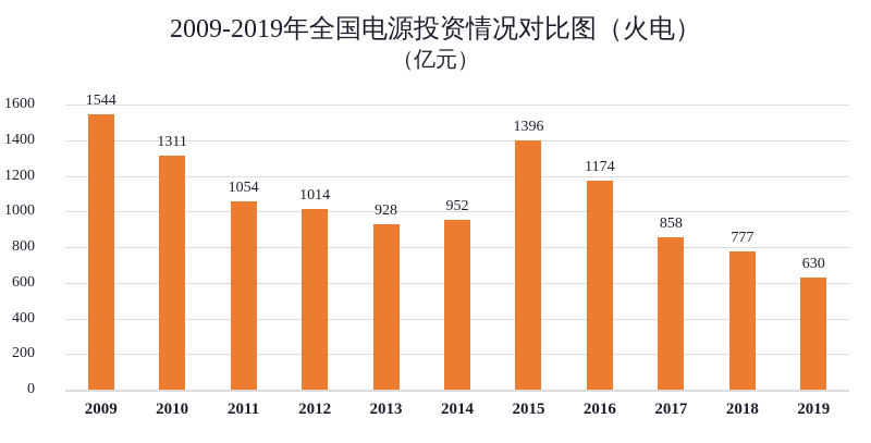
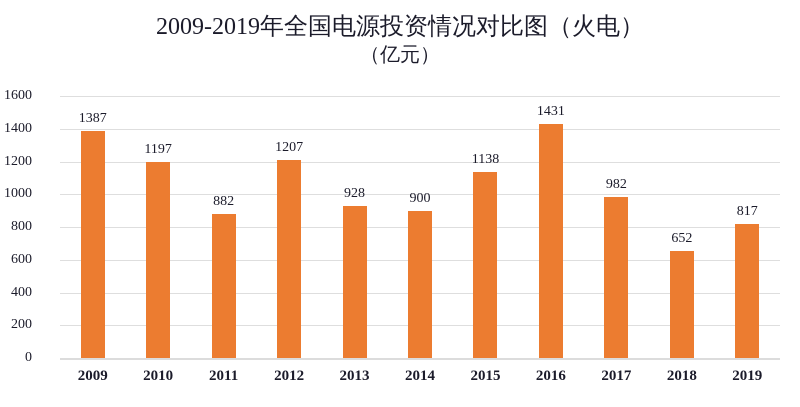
2009: 1544 -> 1387
2010: 1311 -> 1197
2011: 1054 -> 882
2012: 1014 -> 1207
2014: 952 -> 900
2015: 1396 -> 1138
2016: 1174 -> 1431
2017: 858 -> 982
2018: 777 -> 652
2019: 630 -> 817
